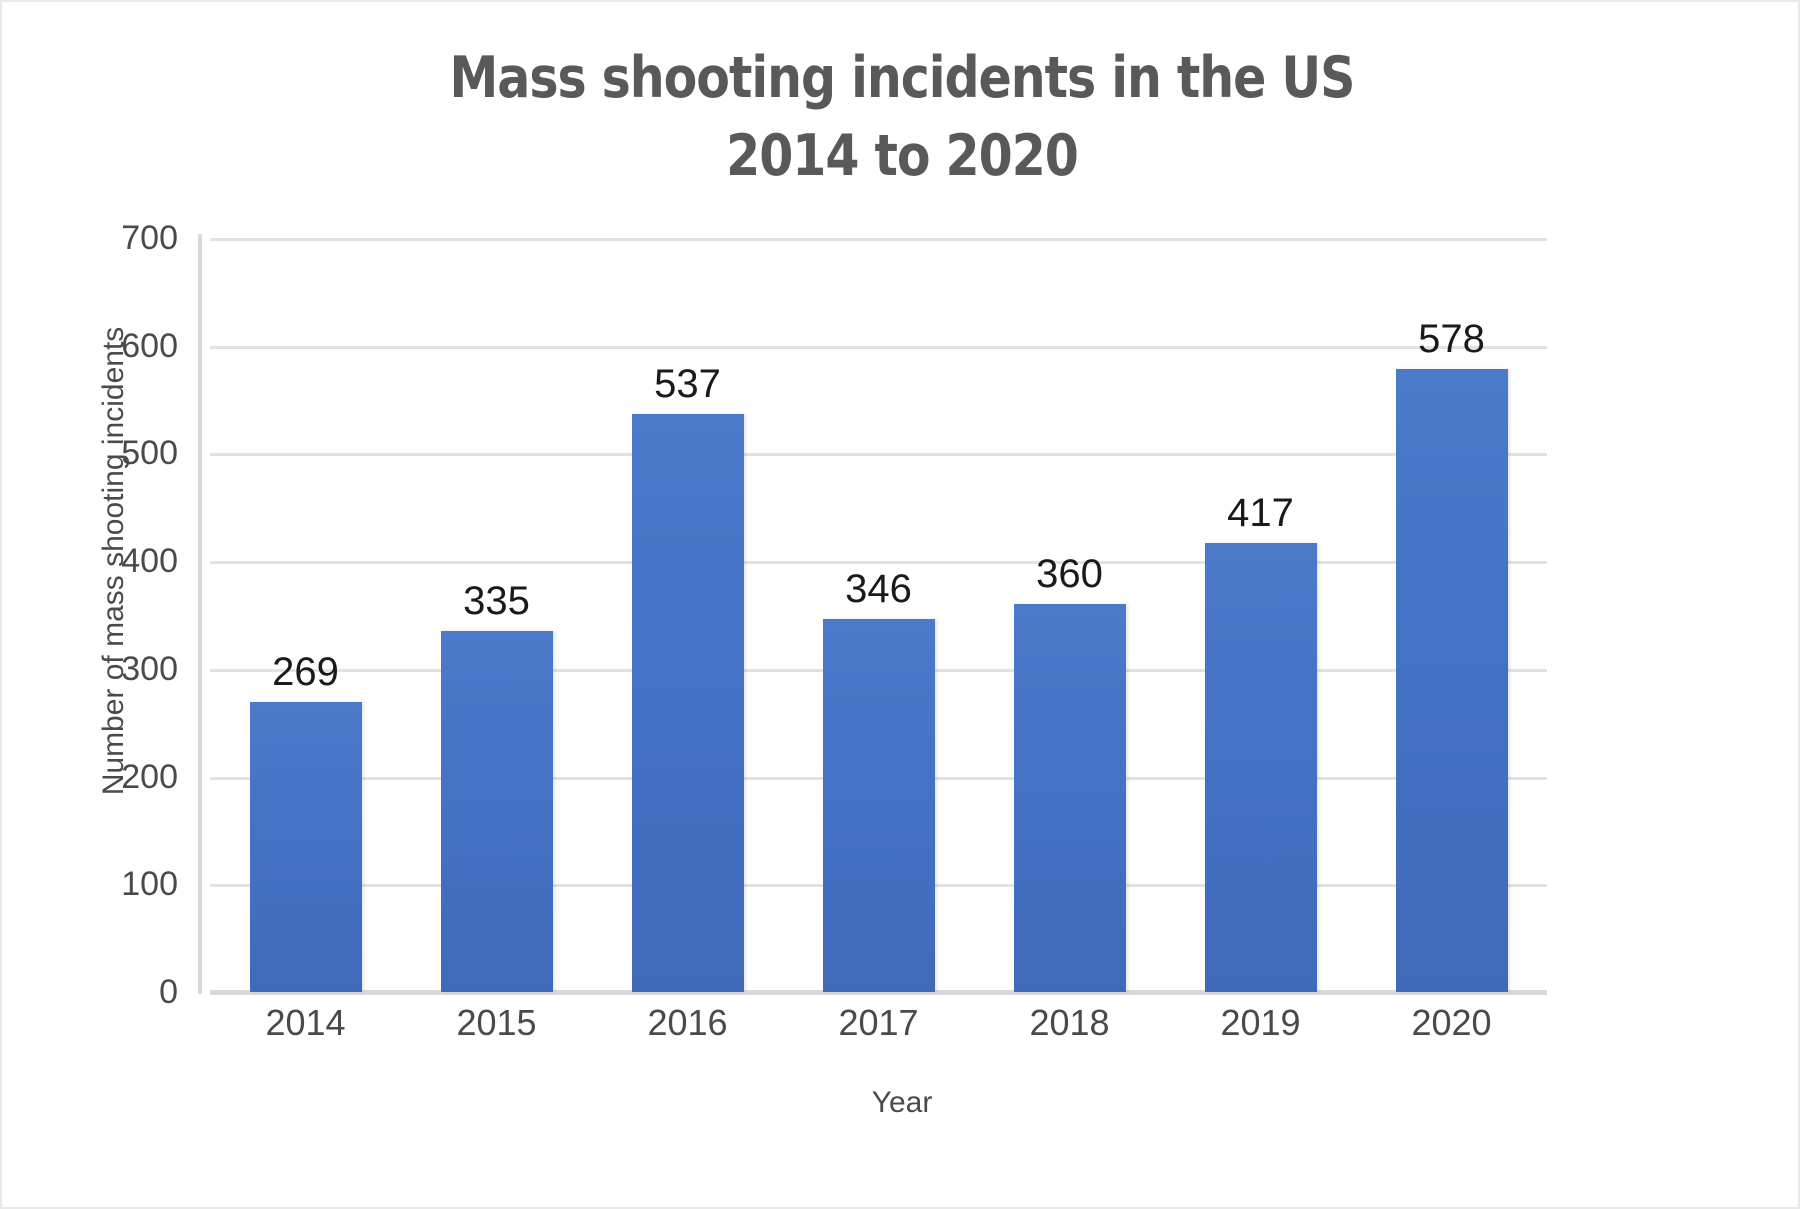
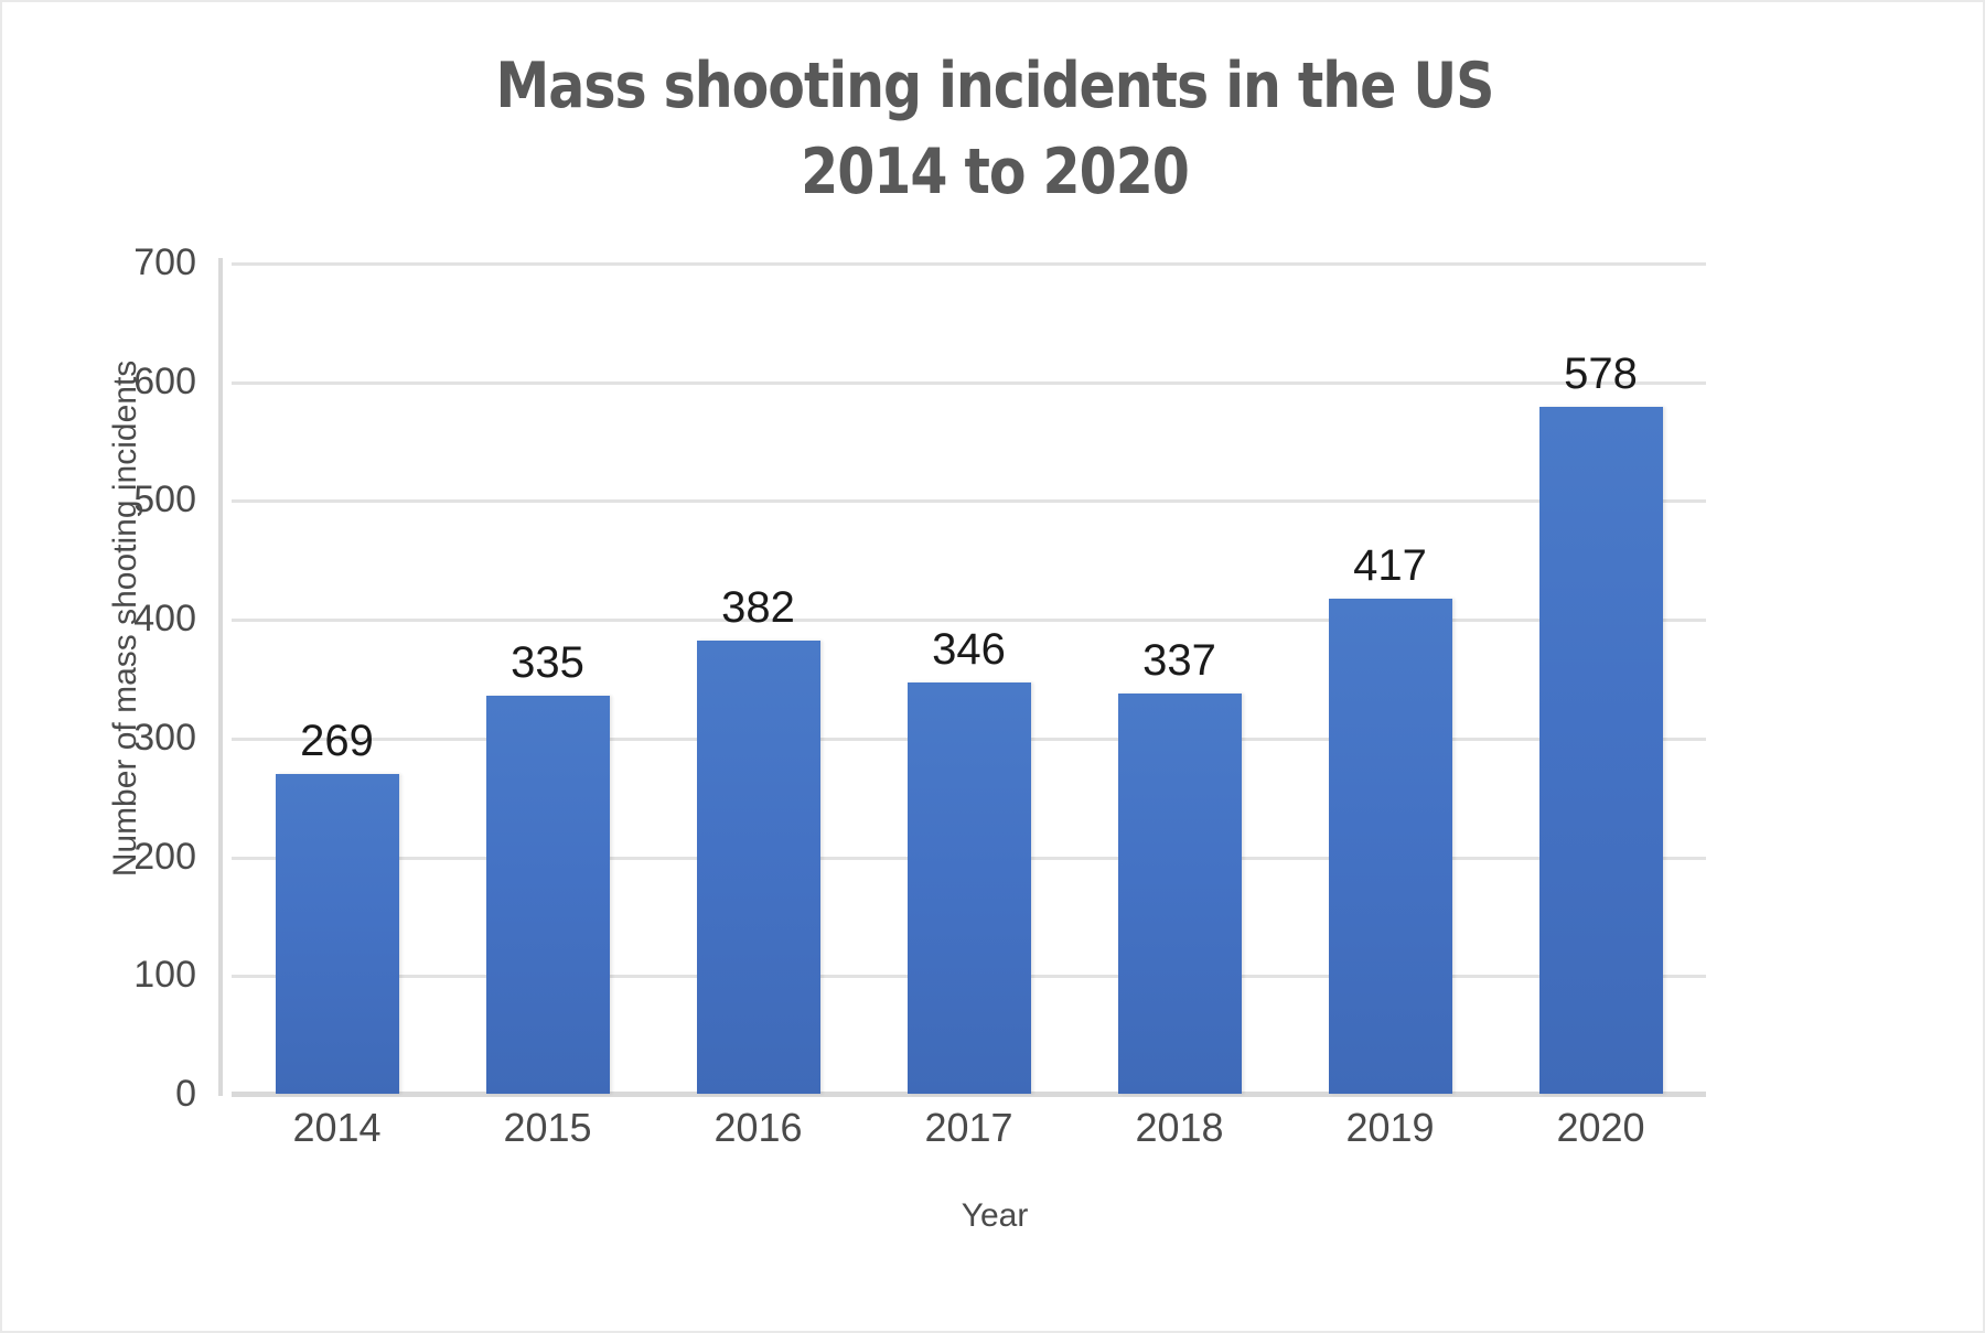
2016: 537 -> 382
2018: 360 -> 337
